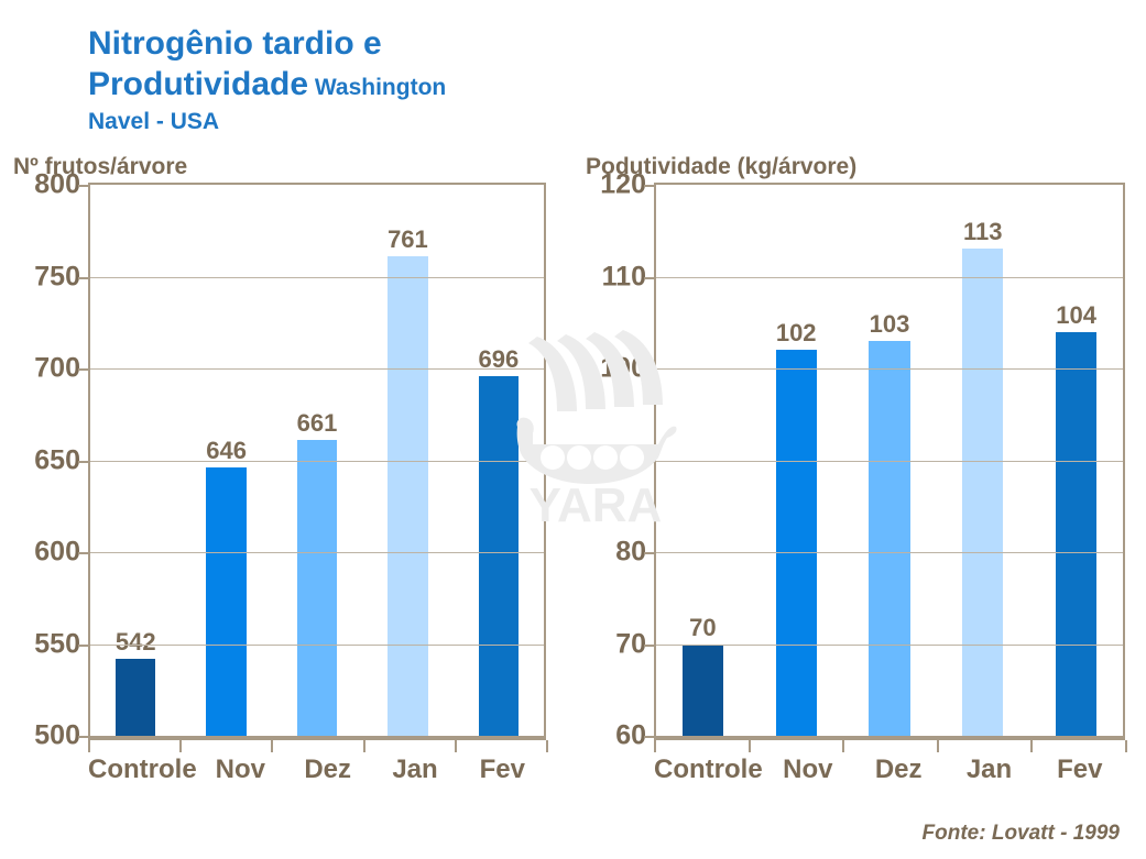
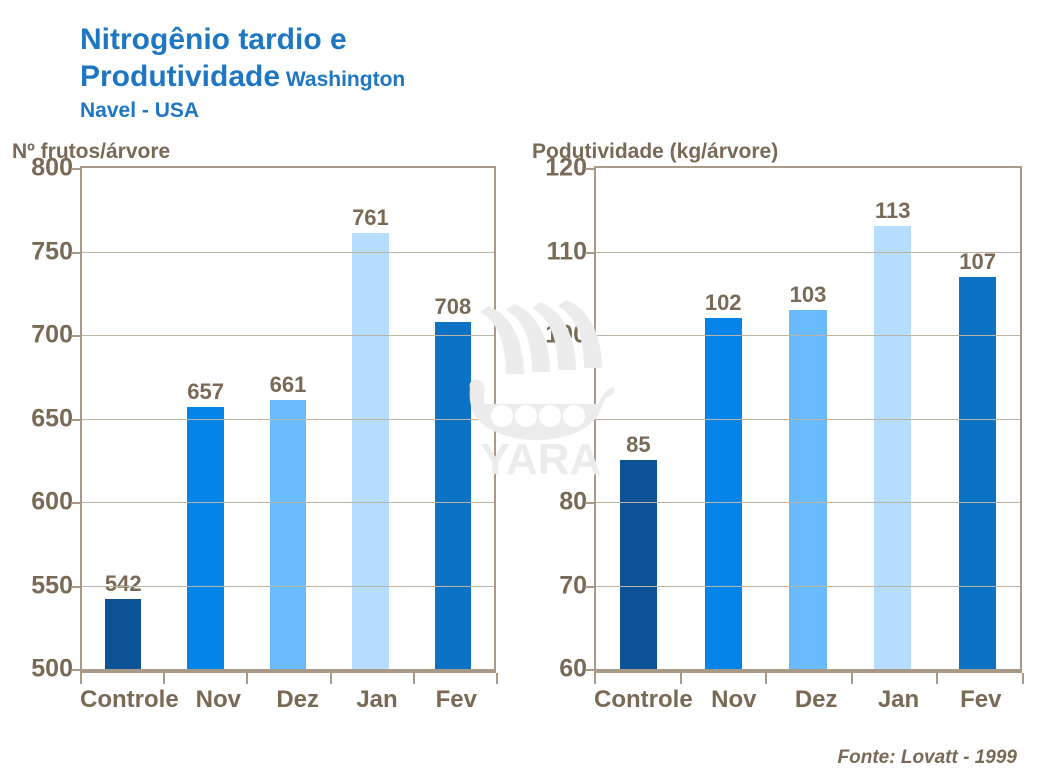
Nº frutos/árvore/Nov: 646 -> 657
Nº frutos/árvore/Fev: 696 -> 708
Podutividade (kg/árvore)/Controle: 70 -> 85
Podutividade (kg/árvore)/Fev: 104 -> 107
